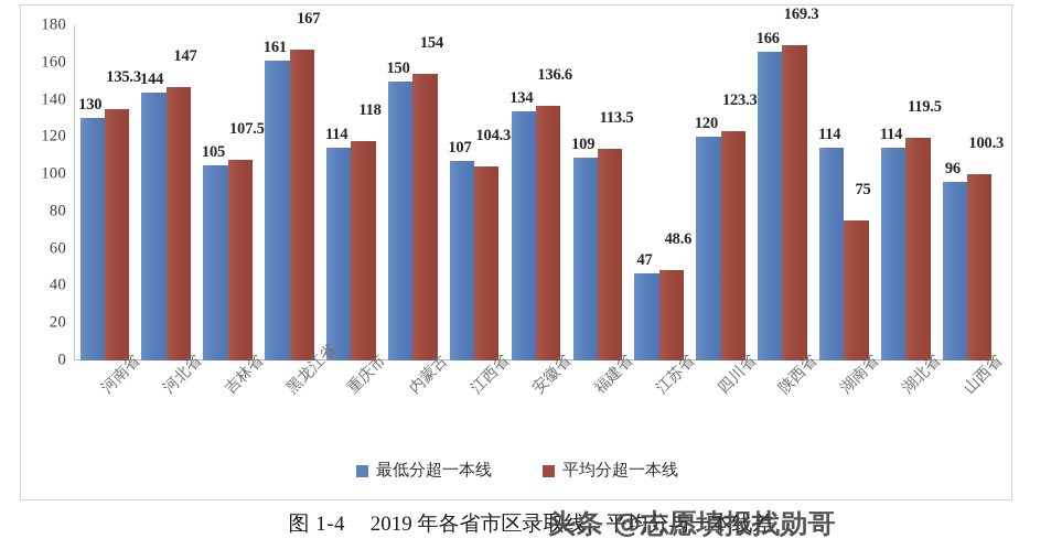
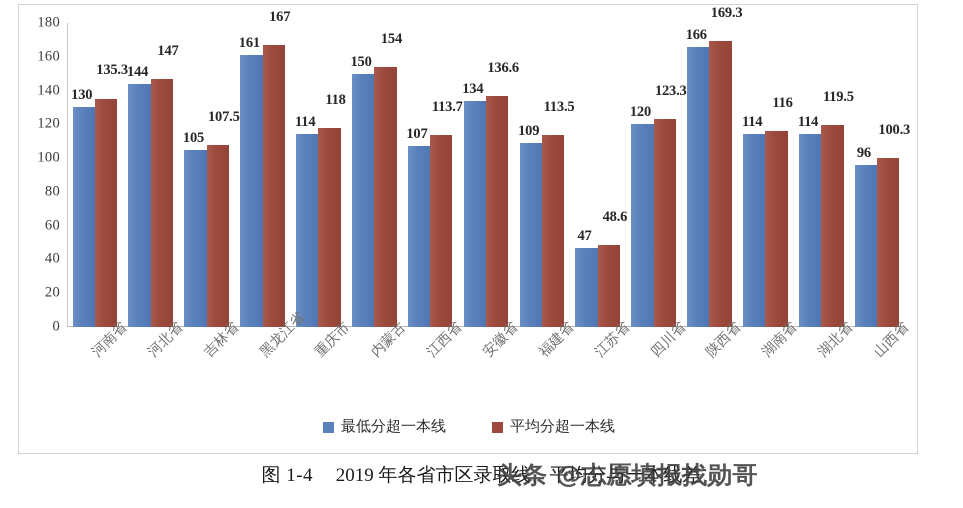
平均分超一本线/江西省: 104.3 -> 113.7
平均分超一本线/湖南省: 75 -> 116
